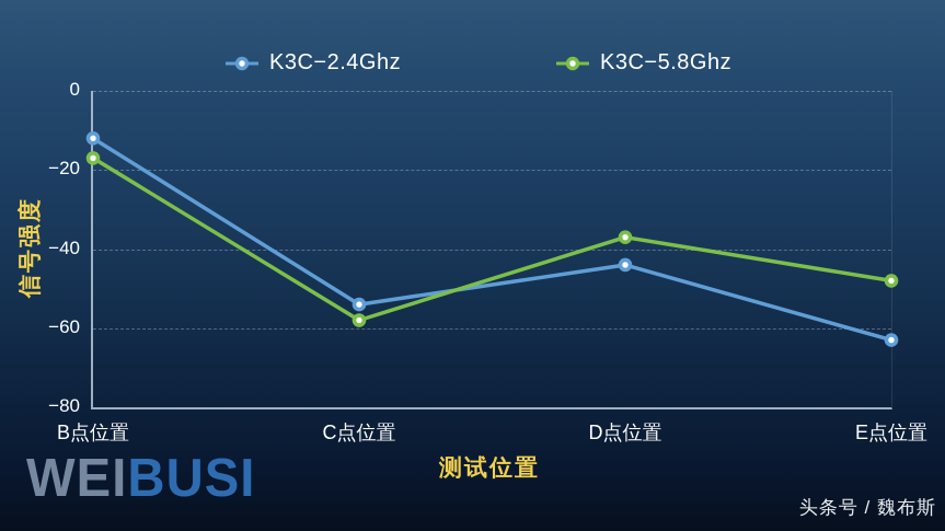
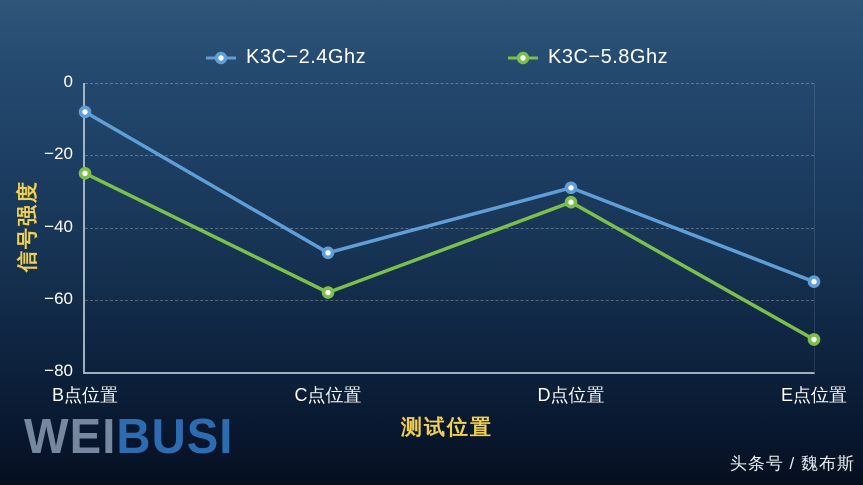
K3C−2.4Ghz/B点位置: -12 -> -8
K3C−5.8Ghz/B点位置: -17 -> -25
K3C−2.4Ghz/C点位置: -54 -> -47
K3C−2.4Ghz/D点位置: -44 -> -29
K3C−5.8Ghz/D点位置: -37 -> -33
K3C−2.4Ghz/E点位置: -63 -> -55
K3C−5.8Ghz/E点位置: -48 -> -71
